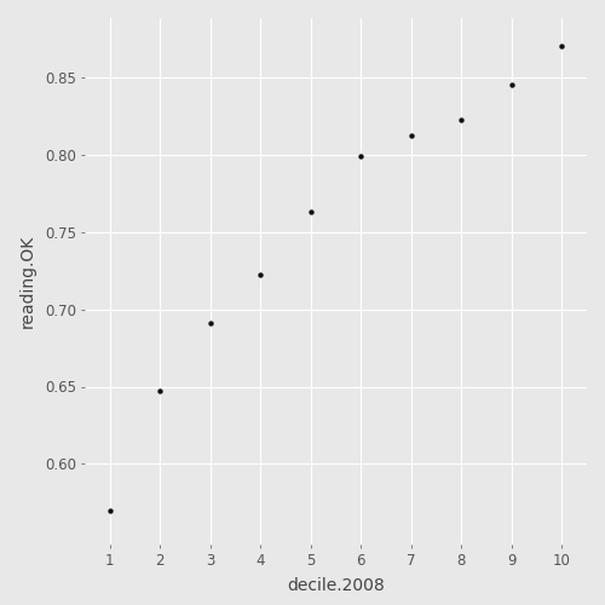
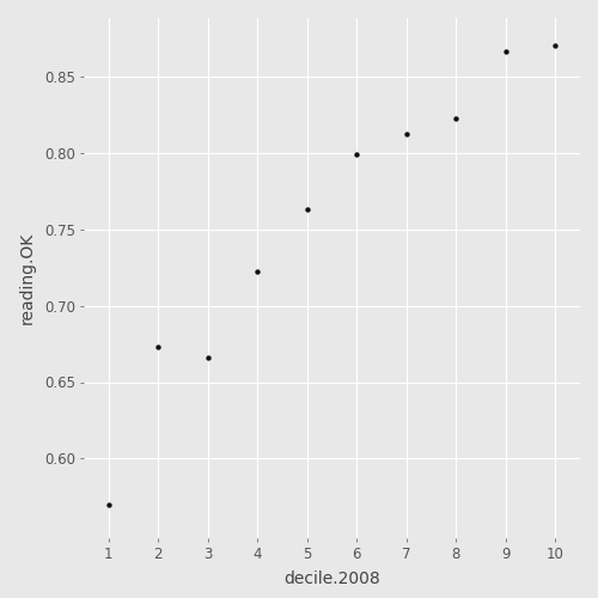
2: 0.647 -> 0.673
3: 0.691 -> 0.666
9: 0.845 -> 0.866
